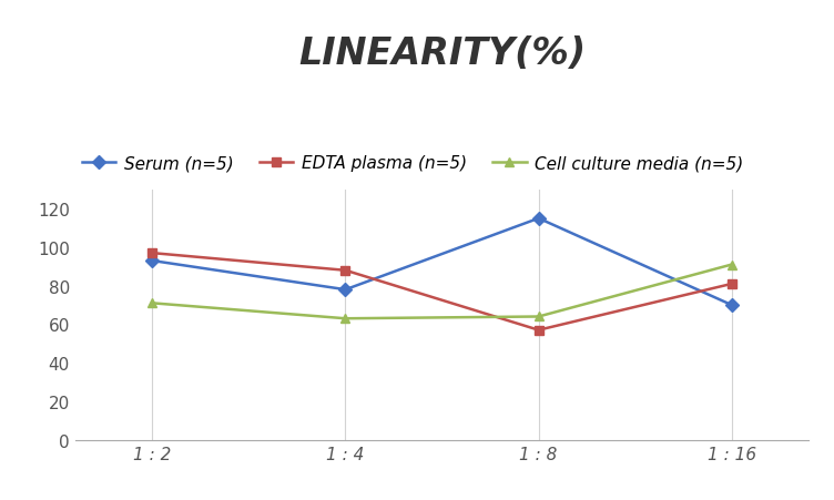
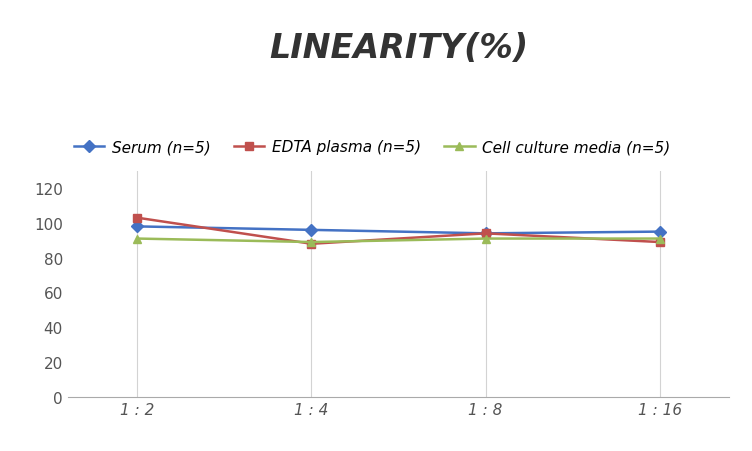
Serum (n=5)/1 : 2: 93 -> 98
EDTA plasma (n=5)/1 : 2: 97 -> 103
Cell culture media (n=5)/1 : 2: 71 -> 91
Serum (n=5)/1 : 4: 78 -> 96
Cell culture media (n=5)/1 : 4: 63 -> 89
Serum (n=5)/1 : 8: 115 -> 94
EDTA plasma (n=5)/1 : 8: 57 -> 94
Cell culture media (n=5)/1 : 8: 64 -> 91
Serum (n=5)/1 : 16: 70 -> 95
EDTA plasma (n=5)/1 : 16: 81 -> 89
